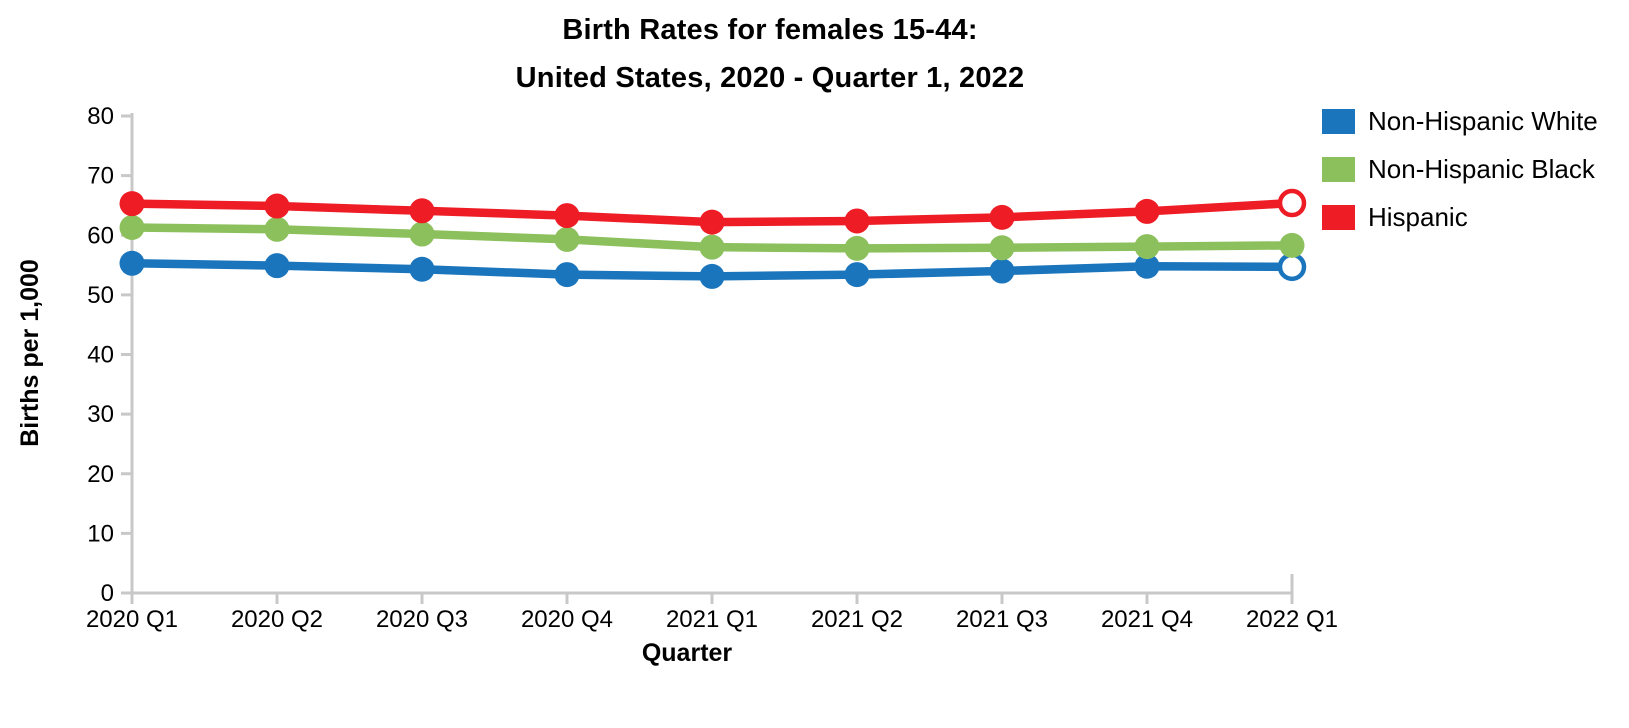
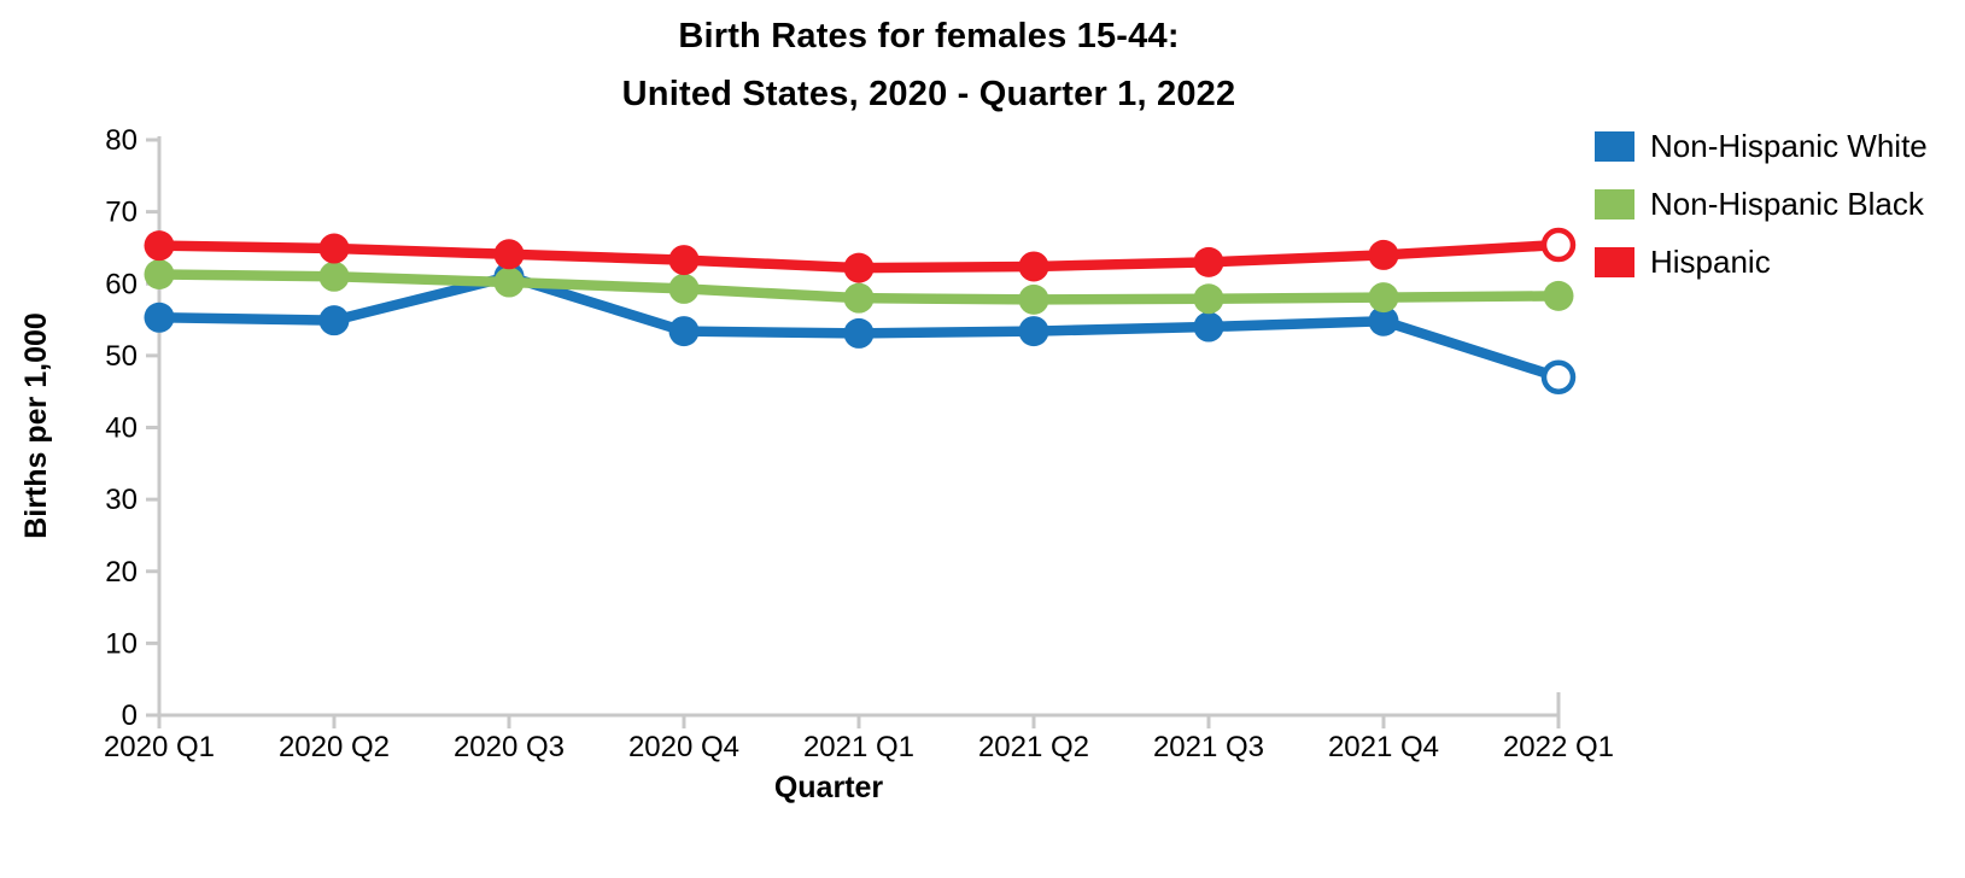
Non-Hispanic White/2020 Q3: 54 -> 61
Non-Hispanic White/2022 Q1: 55 -> 47
